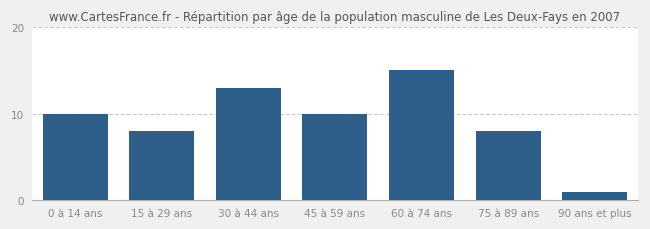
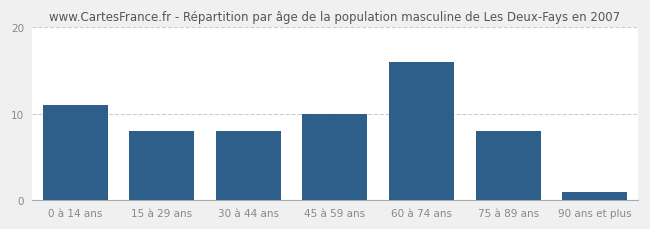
0 à 14 ans: 10 -> 11
30 à 44 ans: 13 -> 8
60 à 74 ans: 15 -> 16
